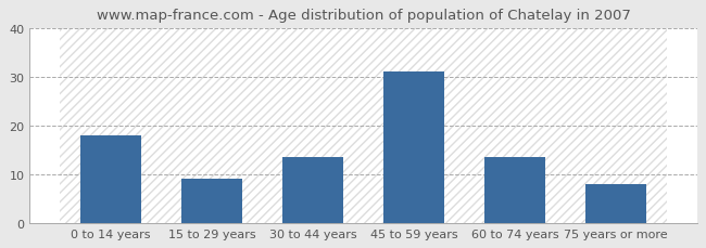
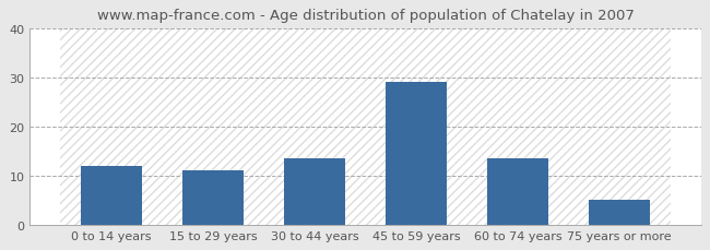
0 to 14 years: 18.0 -> 12.0
15 to 29 years: 9.0 -> 11.0
45 to 59 years: 31.0 -> 29.0
75 years or more: 8.0 -> 5.0
